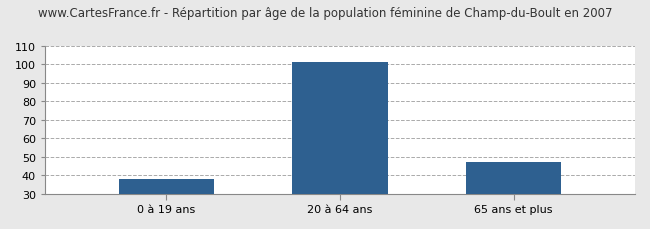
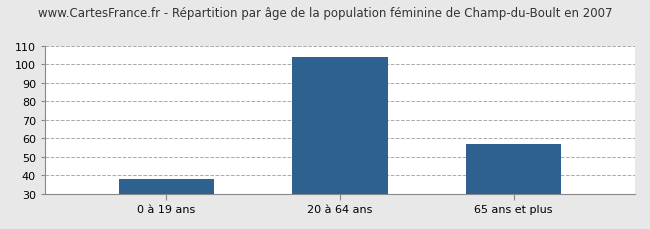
20 à 64 ans: 101 -> 104
65 ans et plus: 47 -> 57
